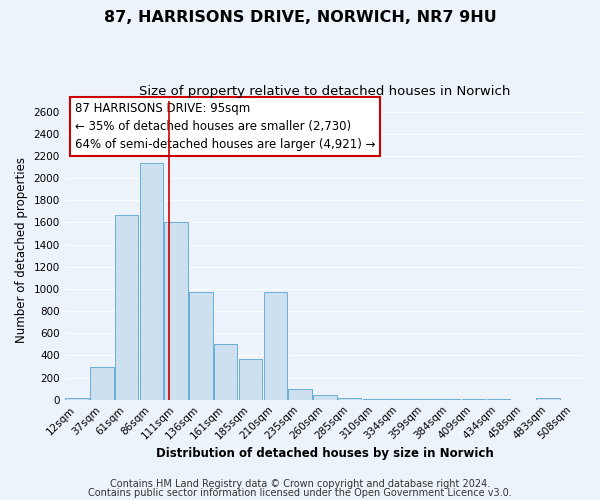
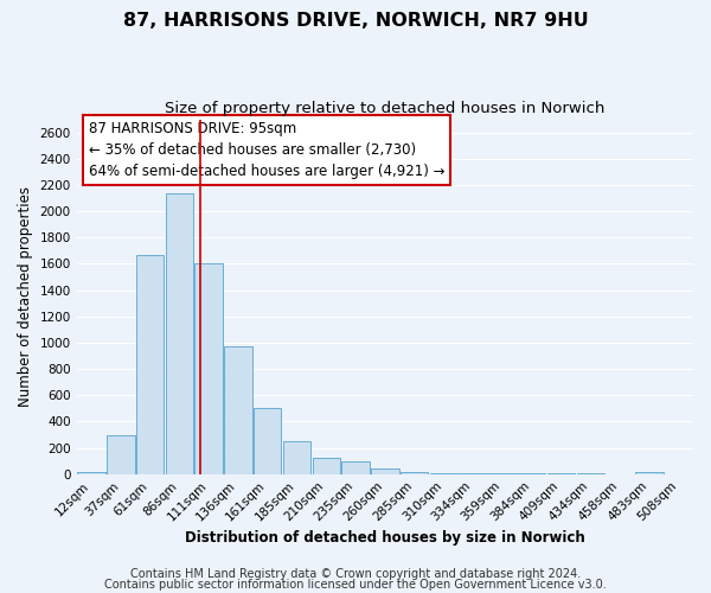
185sqm: 370 -> 250
210sqm: 970 -> 120
